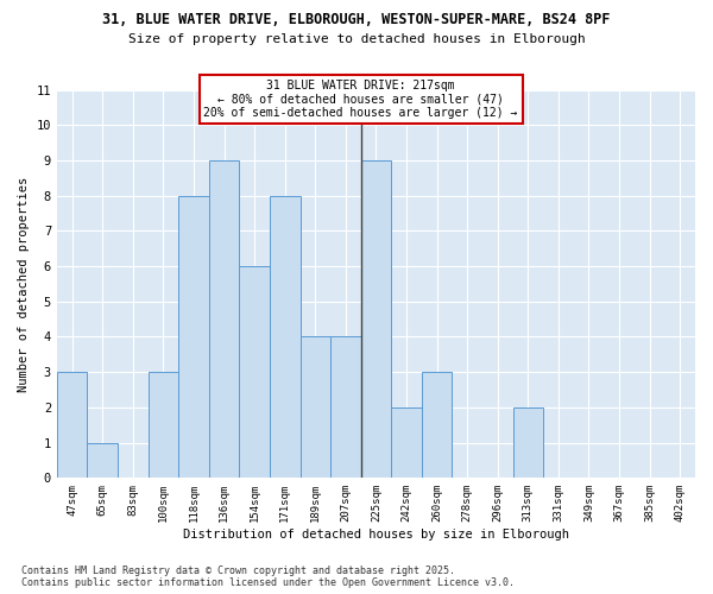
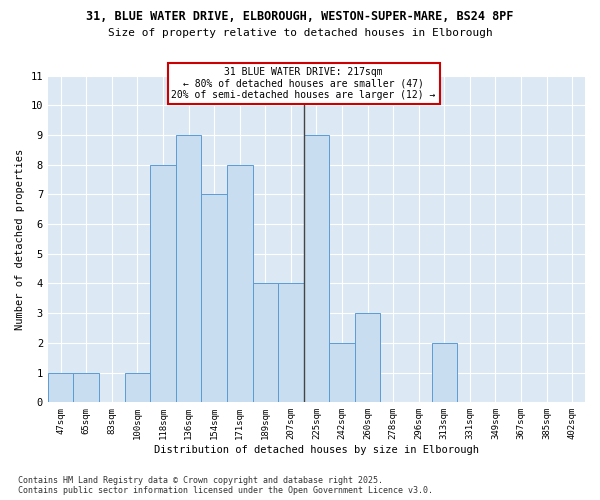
47sqm: 3 -> 1
100sqm: 3 -> 1
154sqm: 6 -> 7
